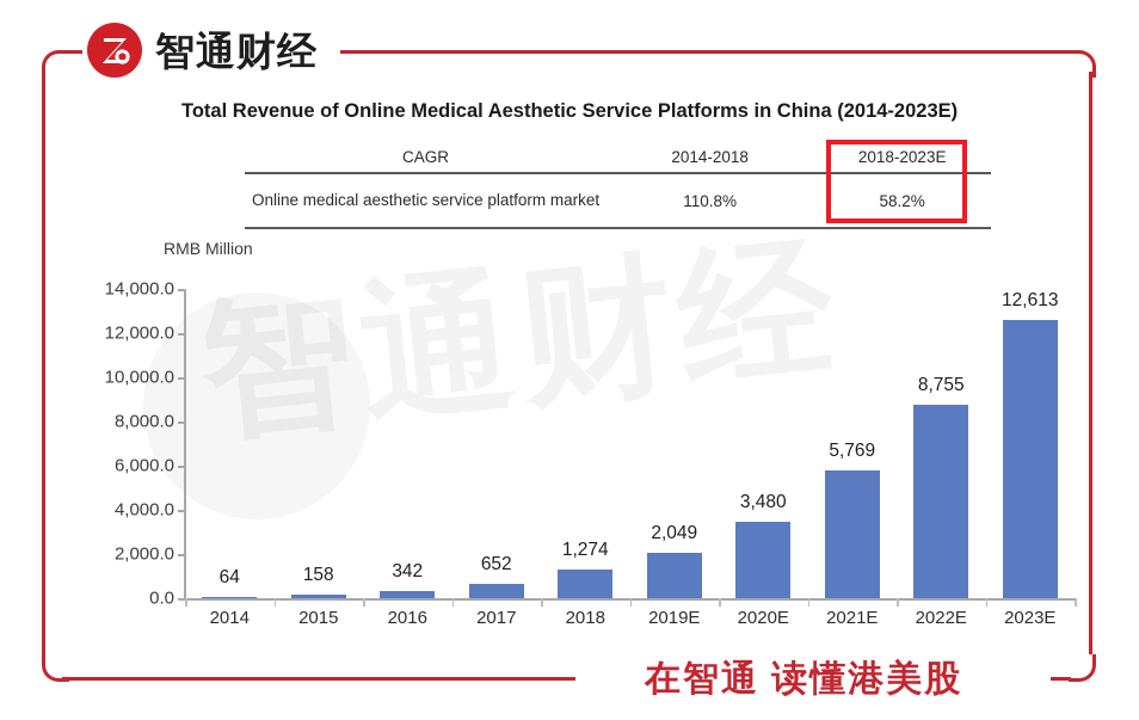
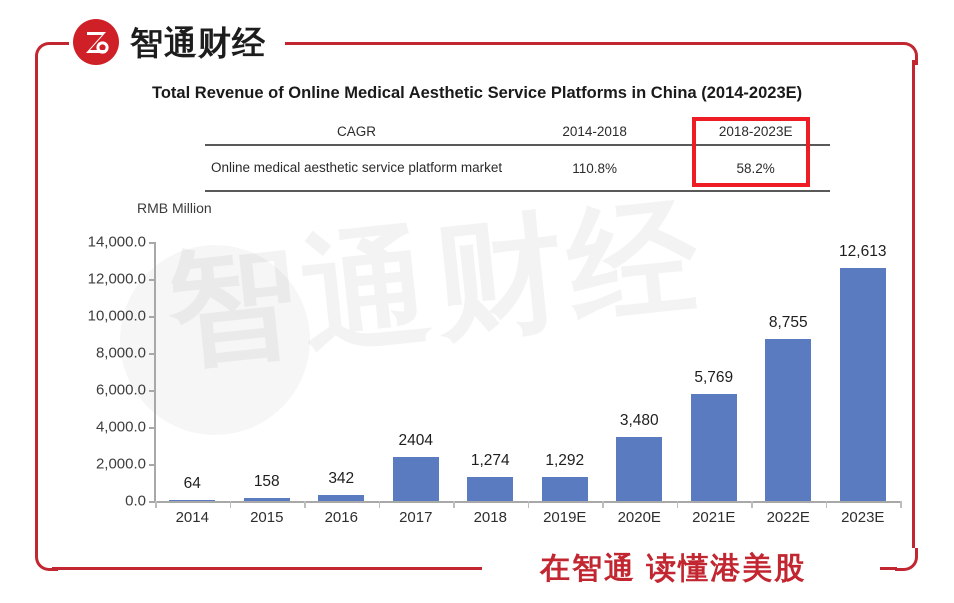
2017: 652 -> 2404
2019E: 2,049 -> 1,292
